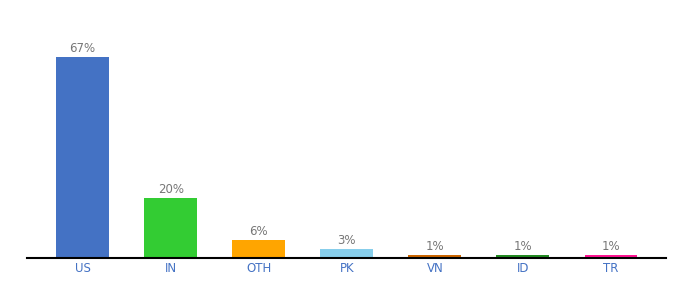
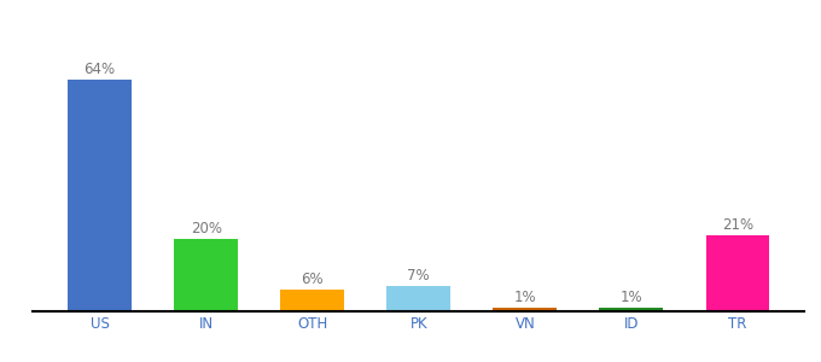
US: 67% -> 64%
PK: 3% -> 7%
TR: 1% -> 21%
